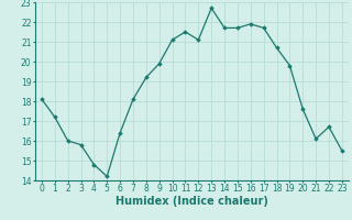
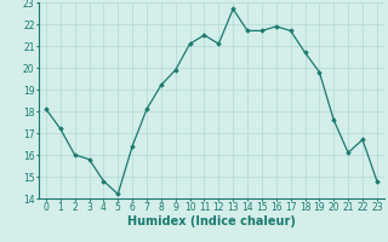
23: 15.5 -> 14.8
